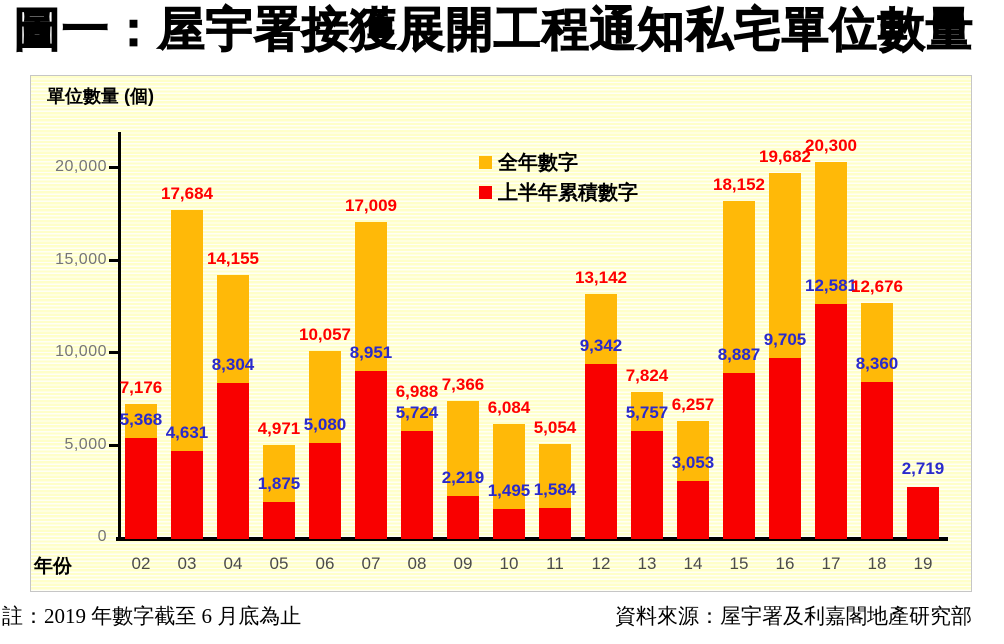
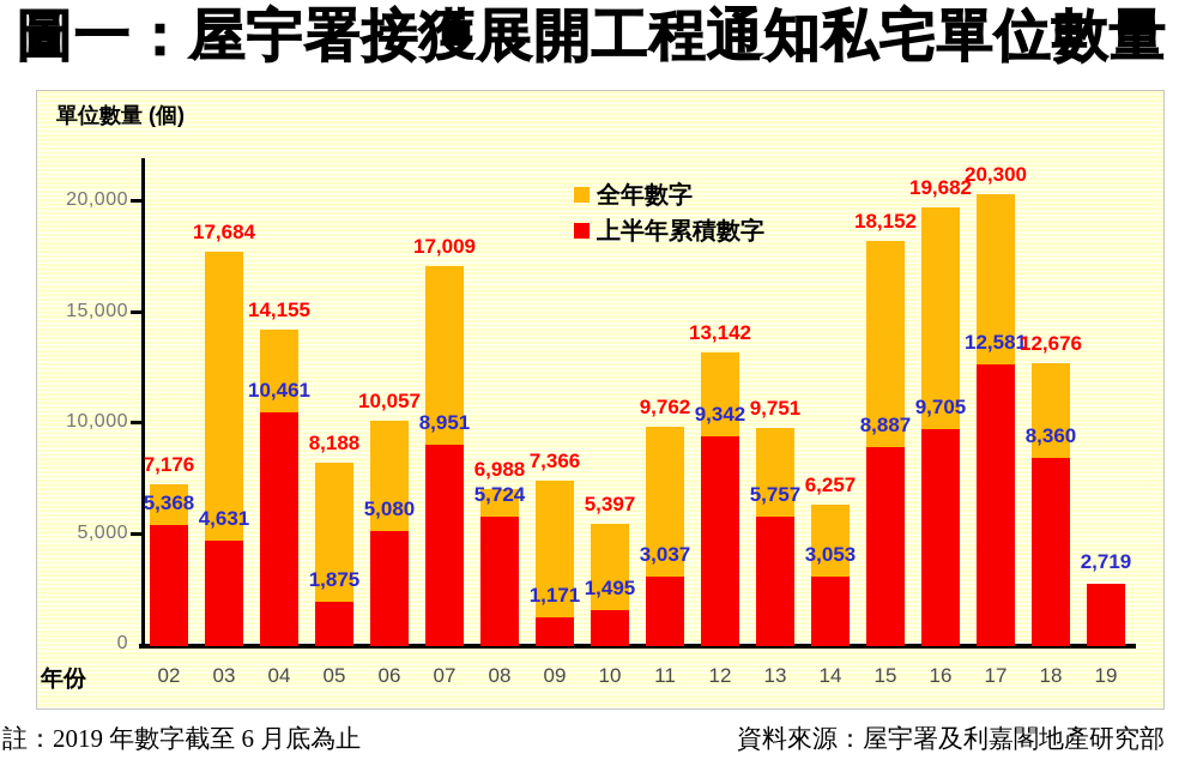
上半年累積數字/04: 8,304 -> 10,461
全年數字/05: 4,971 -> 8,188
上半年累積數字/09: 2,219 -> 1,171
全年數字/10: 6,084 -> 5,397
全年數字/11: 5,054 -> 9,762
上半年累積數字/11: 1,584 -> 3,037
全年數字/13: 7,824 -> 9,751
